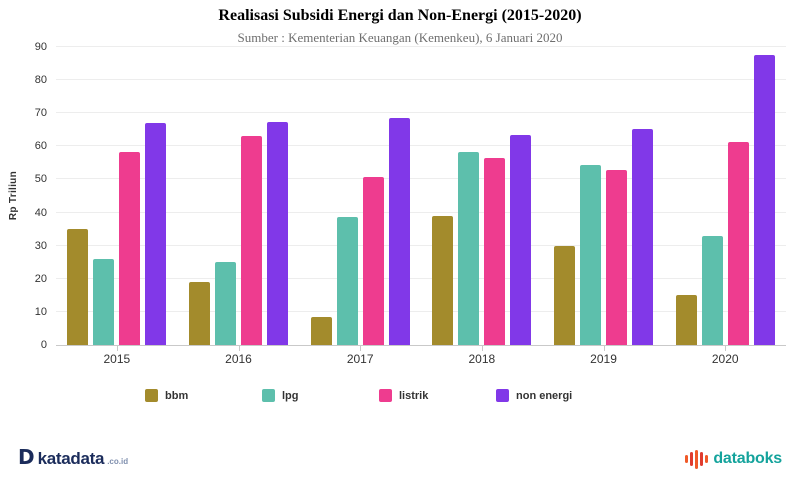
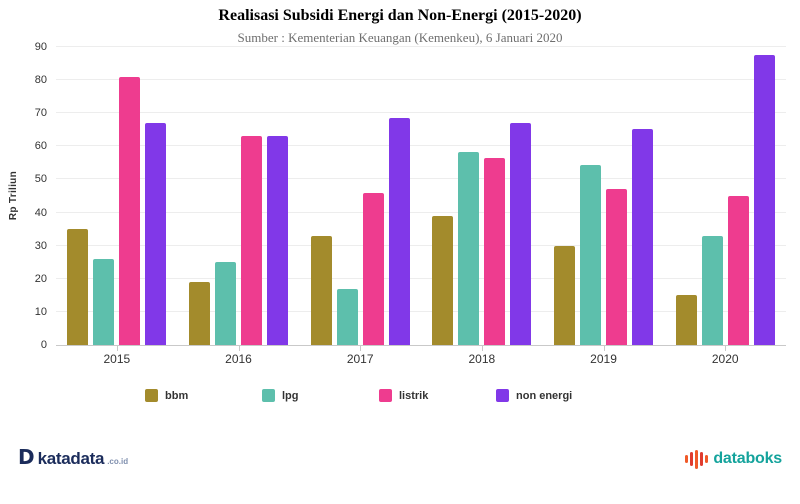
listrik/2015: 58 -> 81
non energi/2016: 67 -> 63
bbm/2017: 8 -> 33
lpg/2017: 39 -> 17
listrik/2017: 51 -> 46
non energi/2018: 63 -> 67
listrik/2019: 53 -> 47
listrik/2020: 61 -> 45
